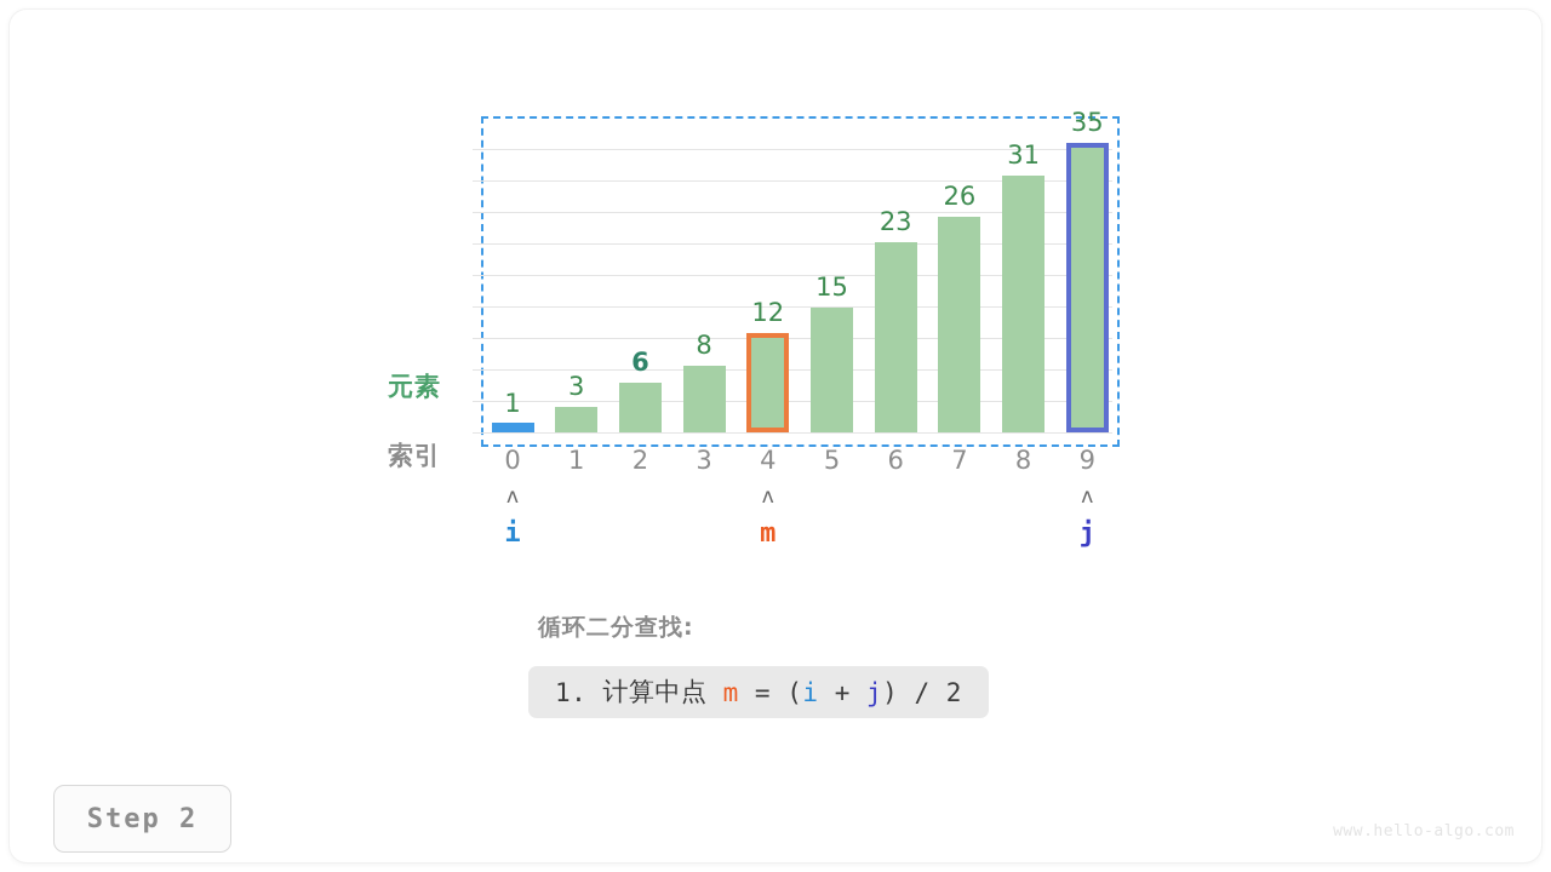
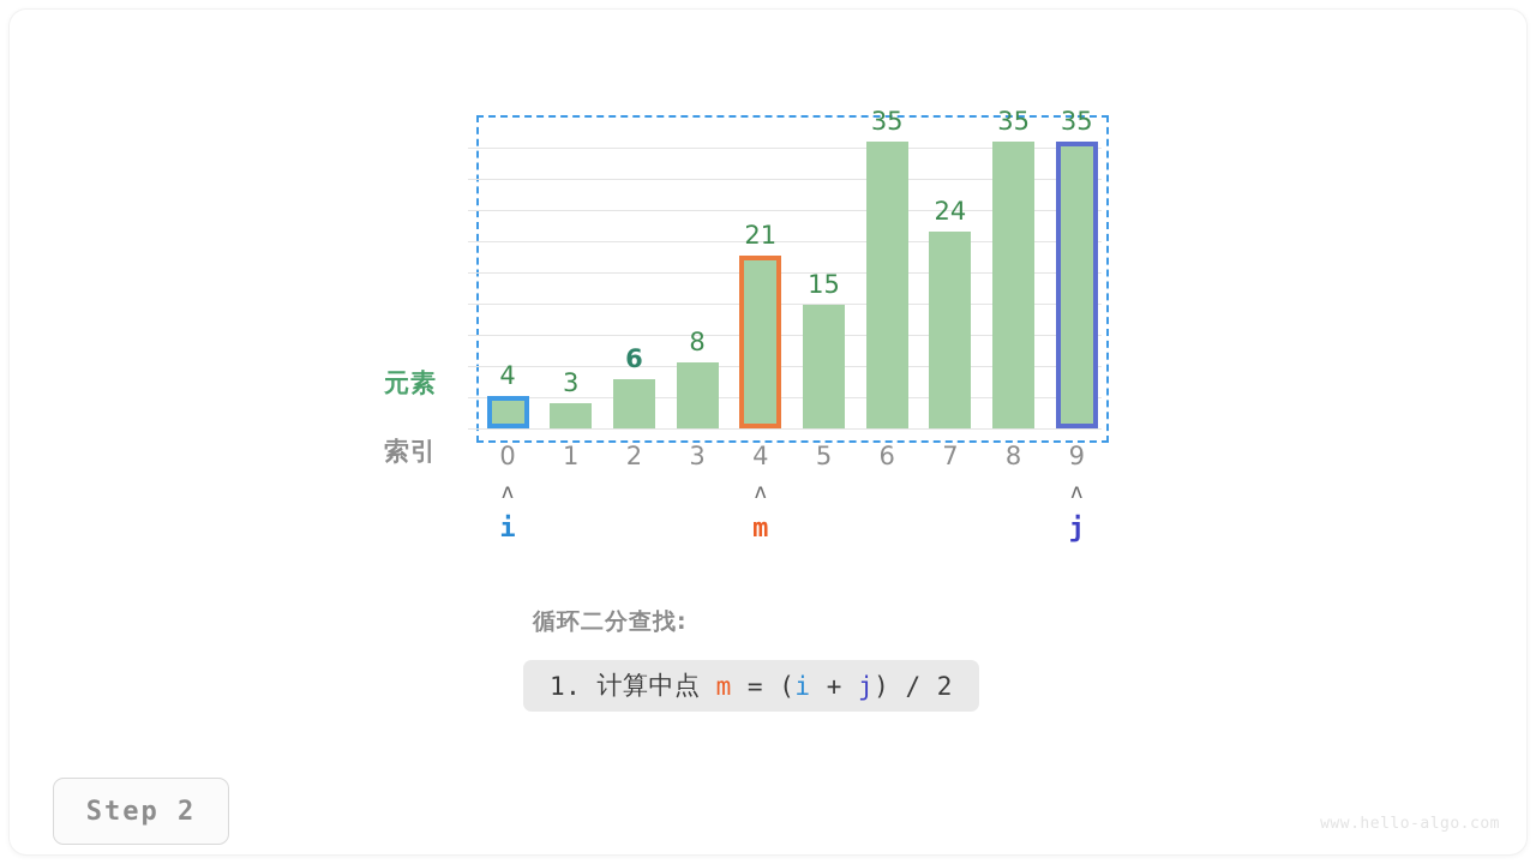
0: 1 -> 4
4: 12 -> 21
6: 23 -> 35
7: 26 -> 24
8: 31 -> 35
